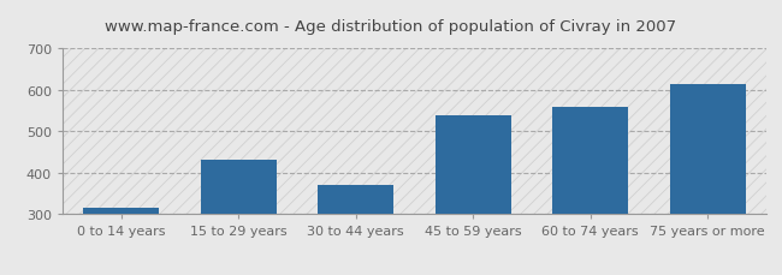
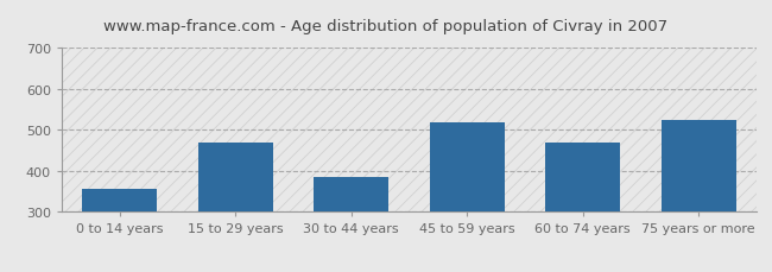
0 to 14 years: 315 -> 355
15 to 29 years: 432 -> 470
30 to 44 years: 370 -> 385
45 to 59 years: 538 -> 520
60 to 74 years: 560 -> 470
75 years or more: 614 -> 525
